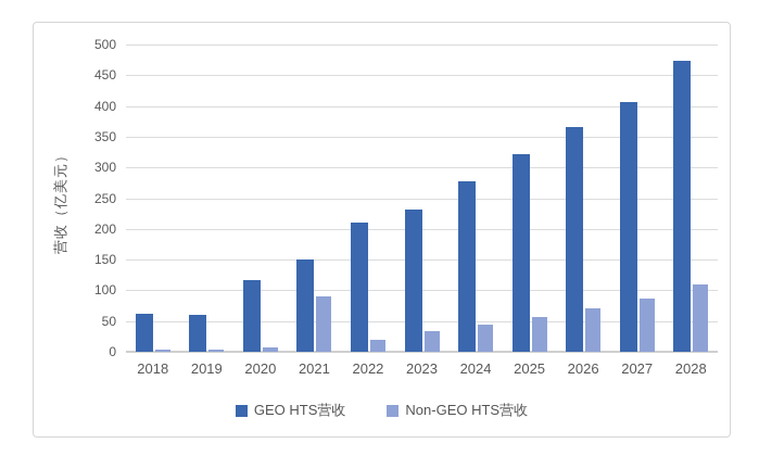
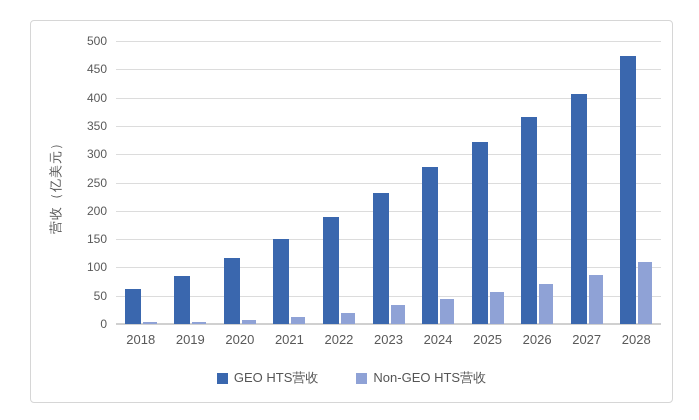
GEO HTS营收/2019: 60 -> 80
Non-GEO HTS营收/2021: 90 -> 10
GEO HTS营收/2022: 210 -> 190
